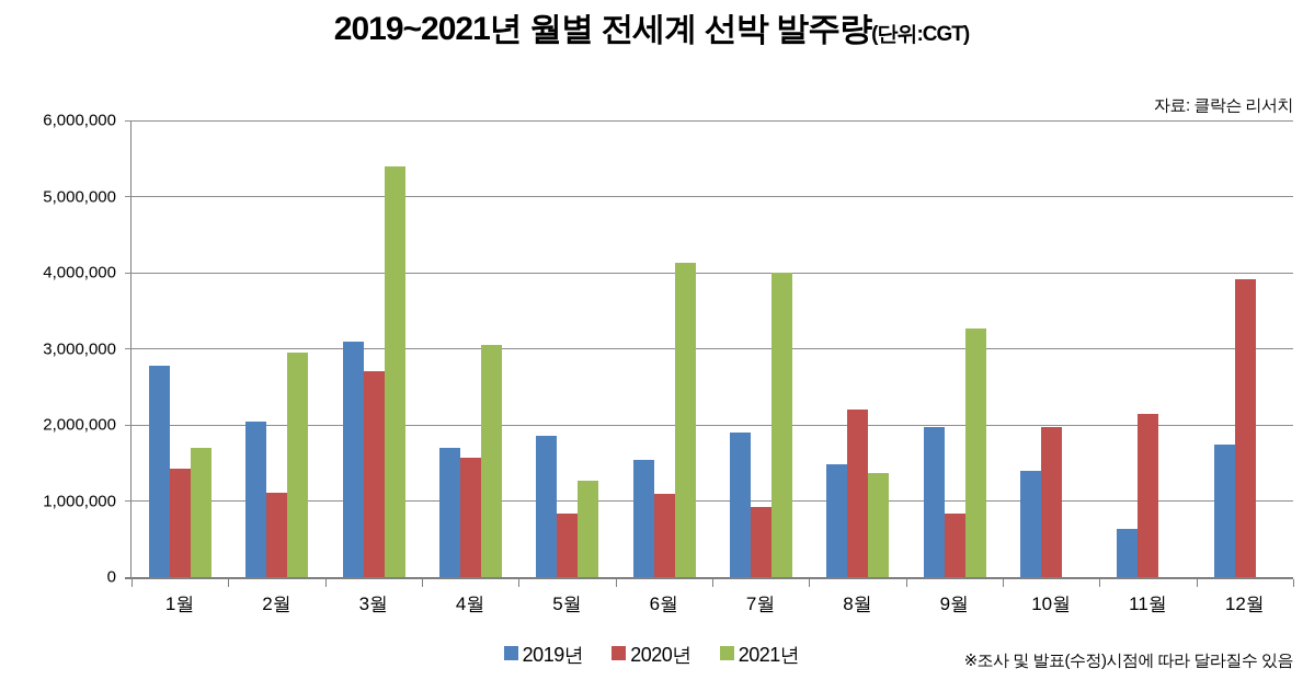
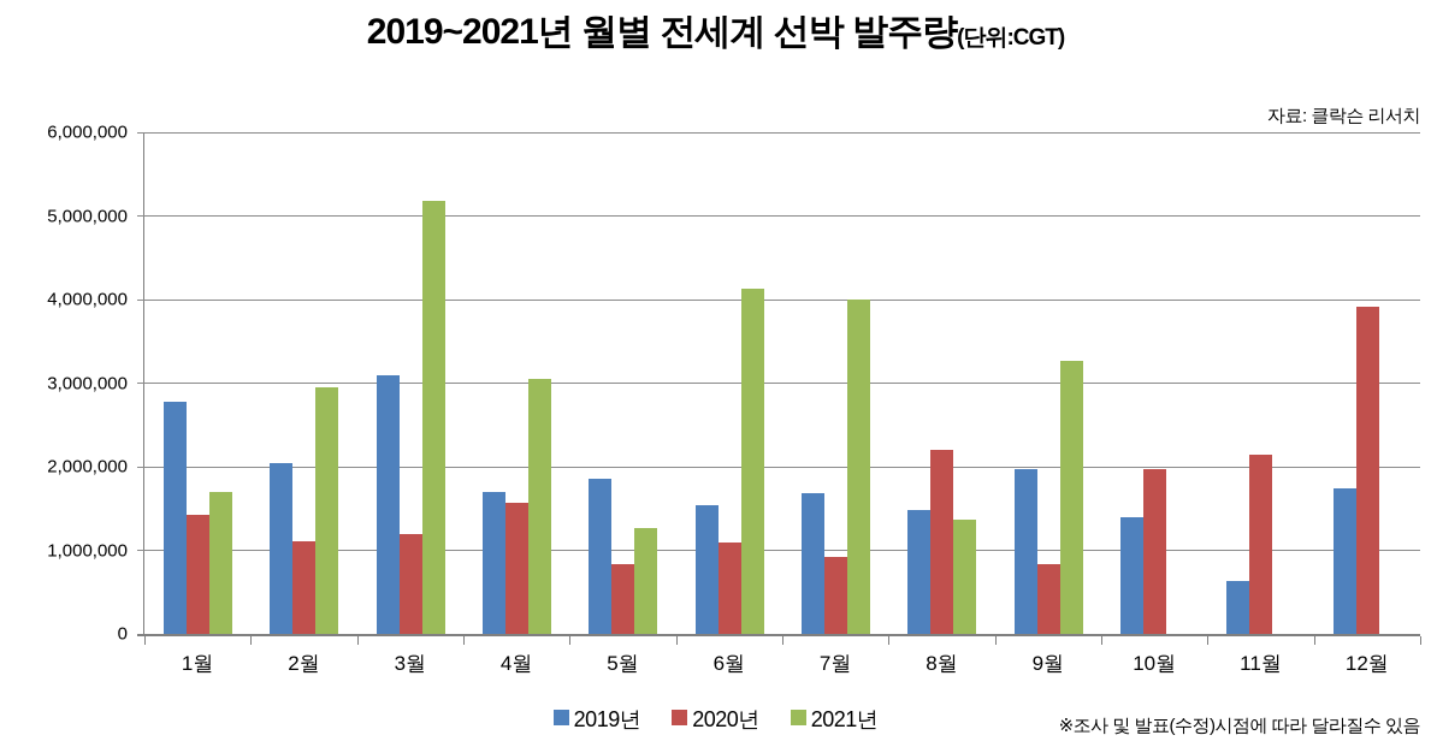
2020년/3월: 2700000 -> 1200000
2021년/3월: 5400000 -> 5200000
2019년/7월: 1900000 -> 1700000
